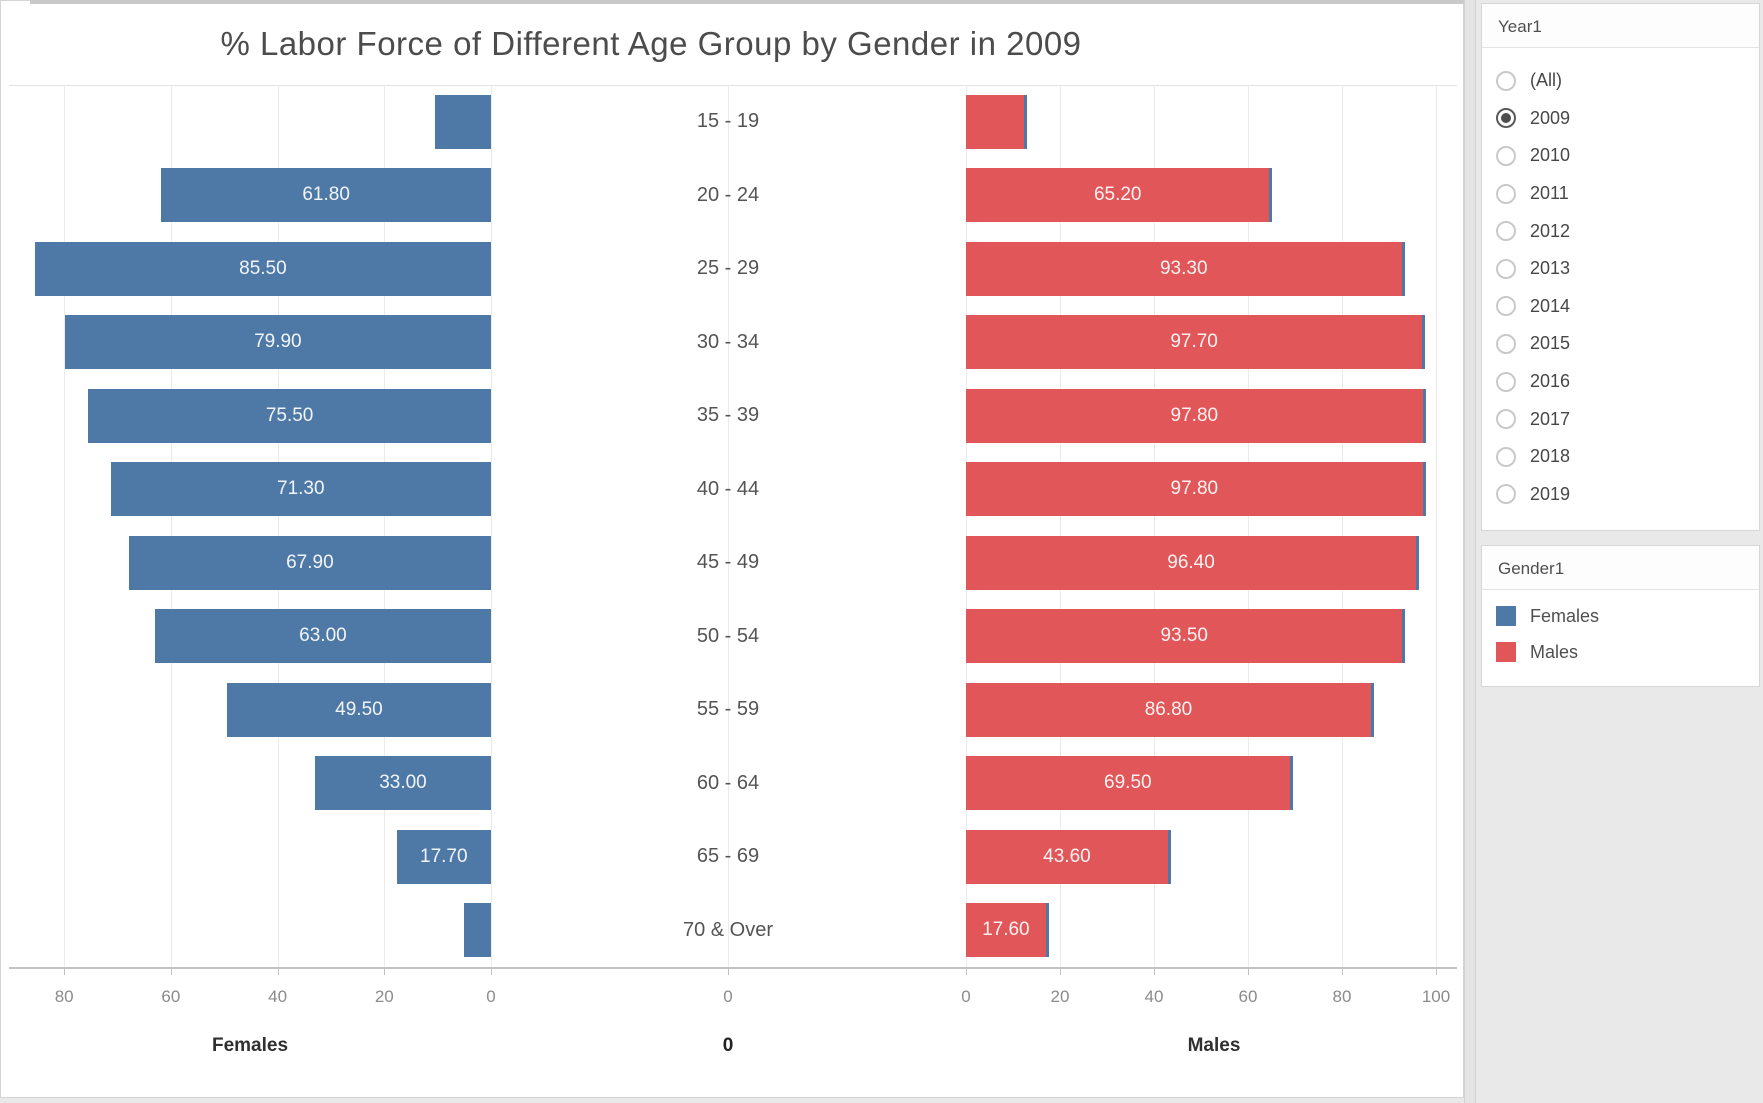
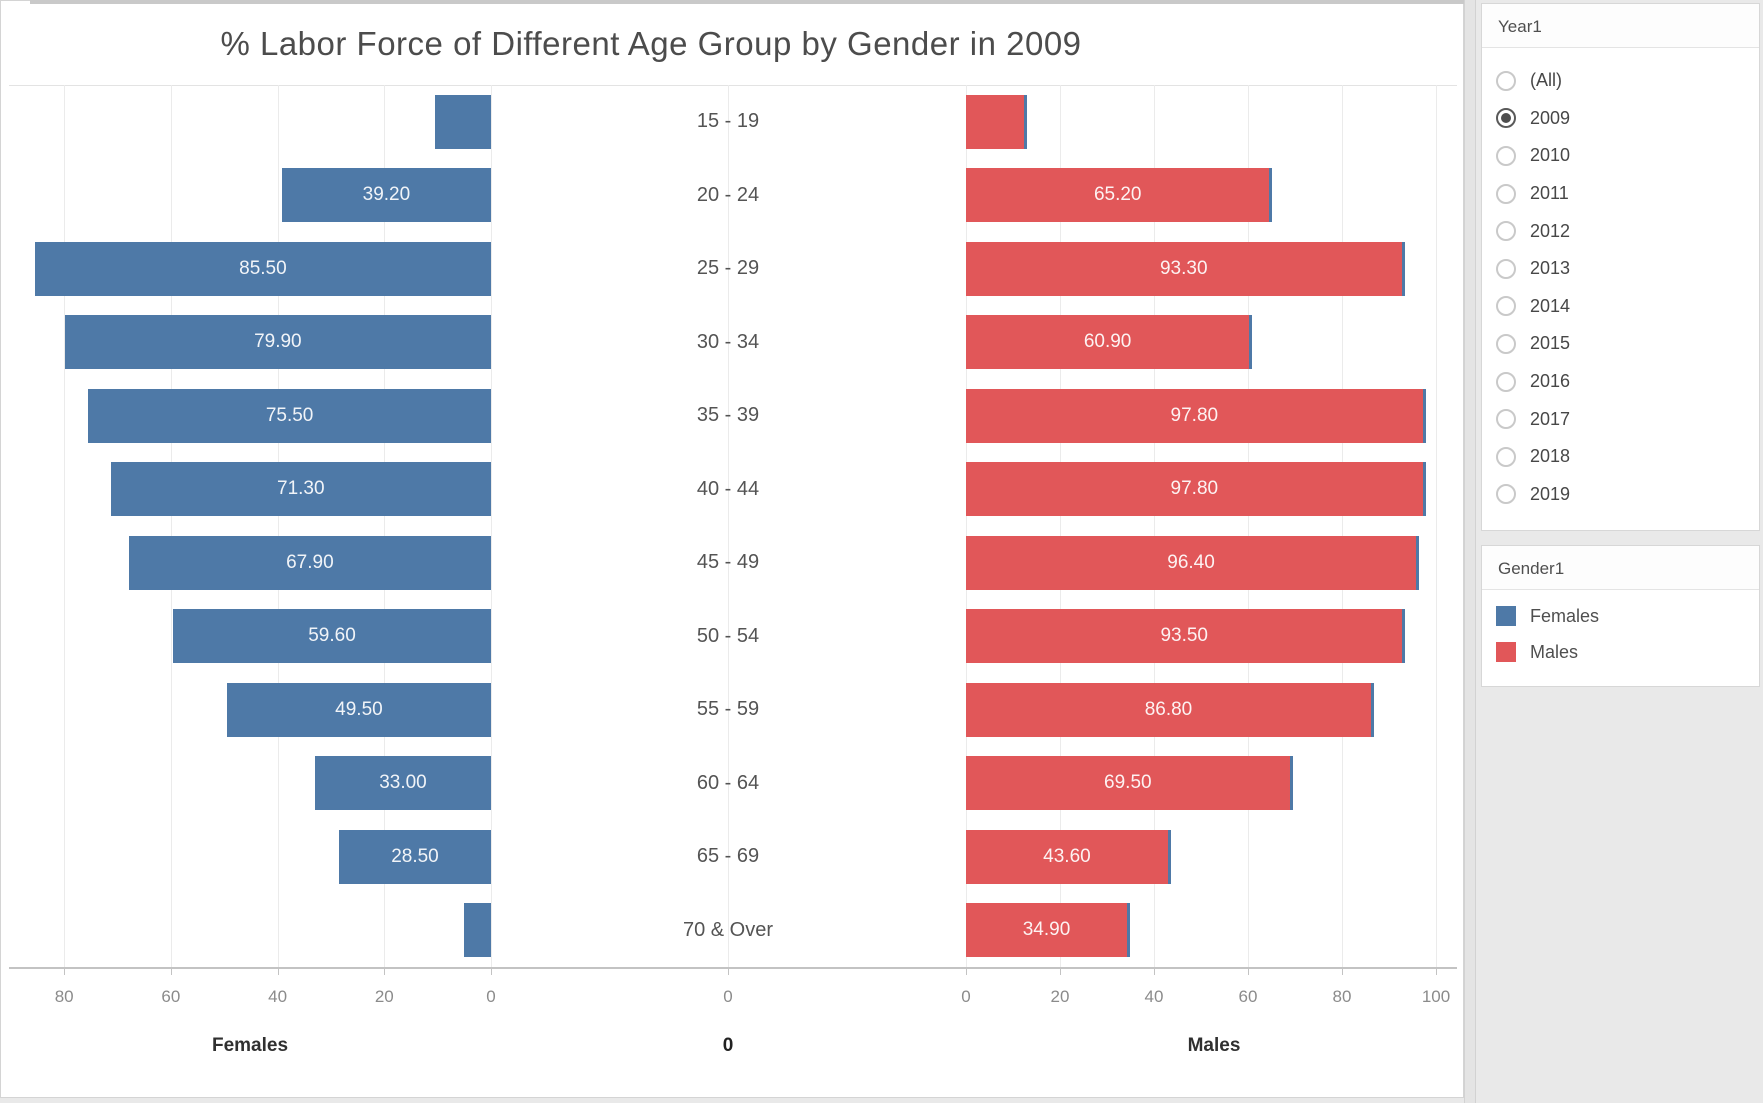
Females/20 - 24: 61.80 -> 39.20
Males/30 - 34: 97.70 -> 60.90
Females/50 - 54: 63.00 -> 59.60
Females/65 - 69: 17.70 -> 28.50
Males/70 & Over: 17.60 -> 34.90
